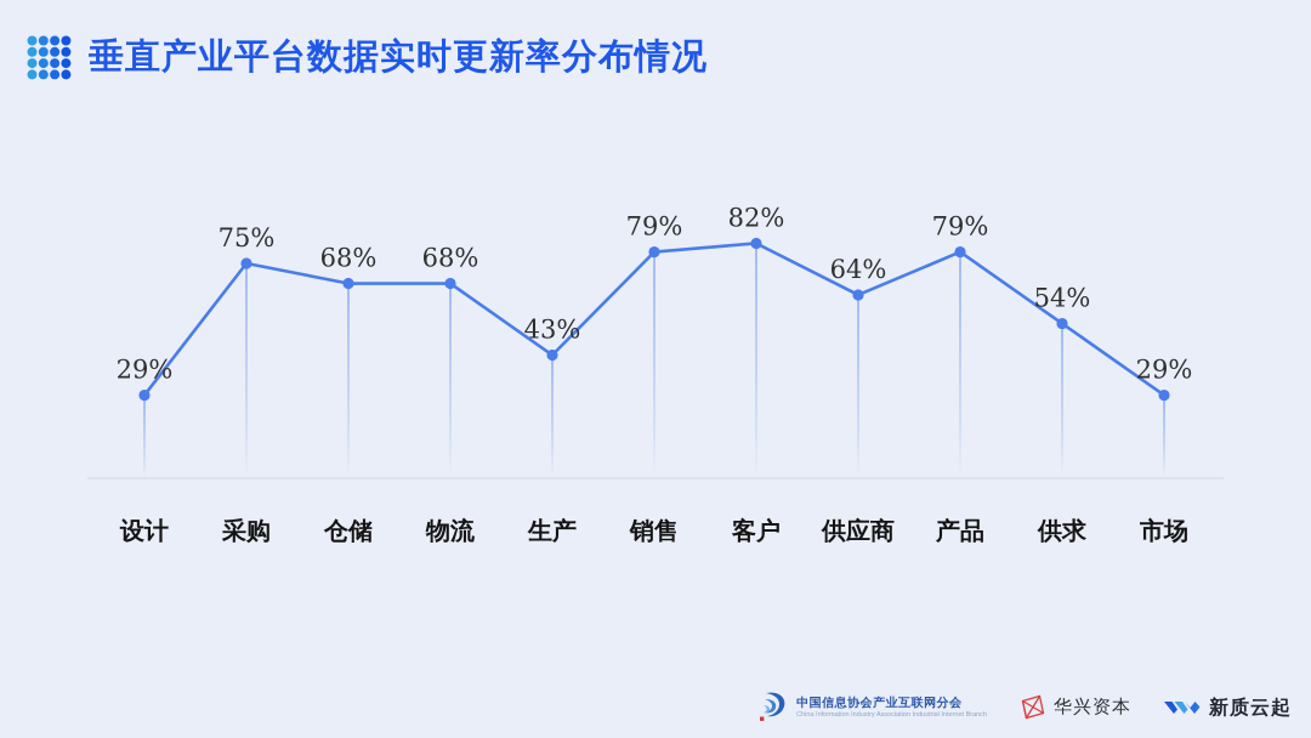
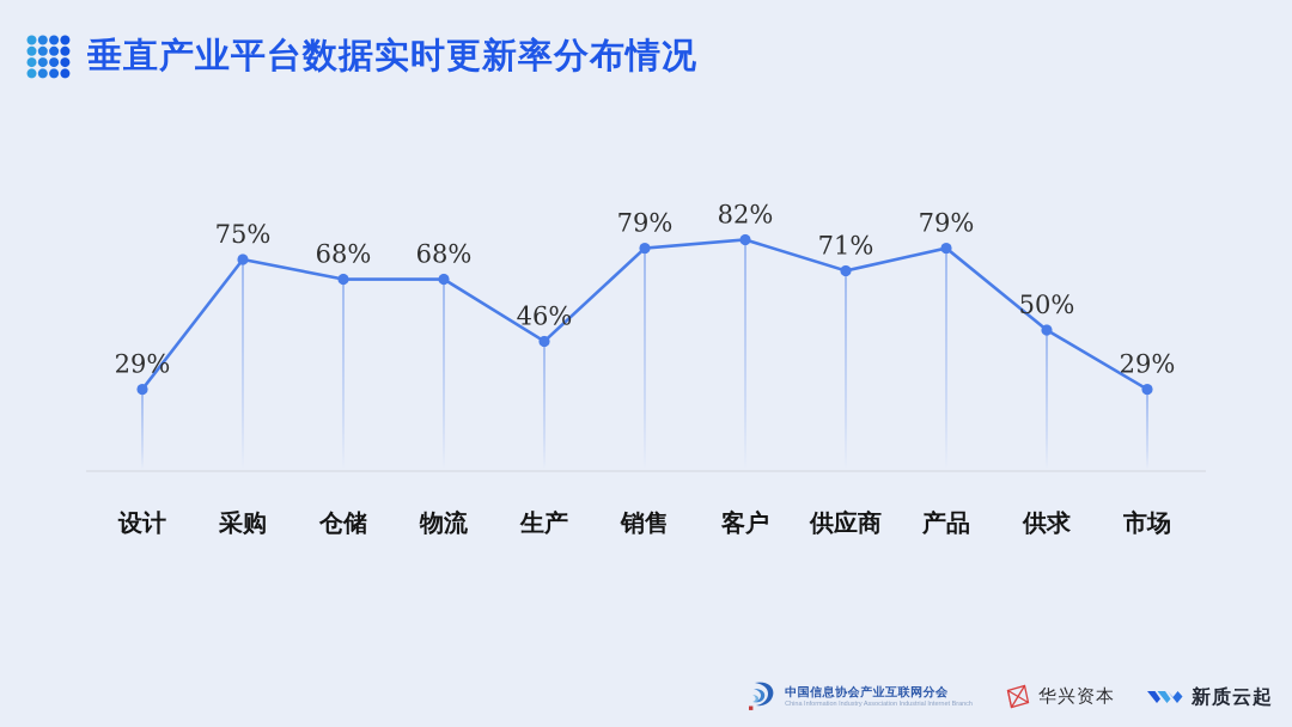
生产: 43% -> 46%
供应商: 64% -> 71%
供求: 54% -> 50%
